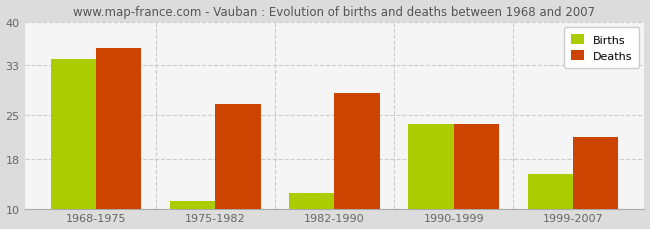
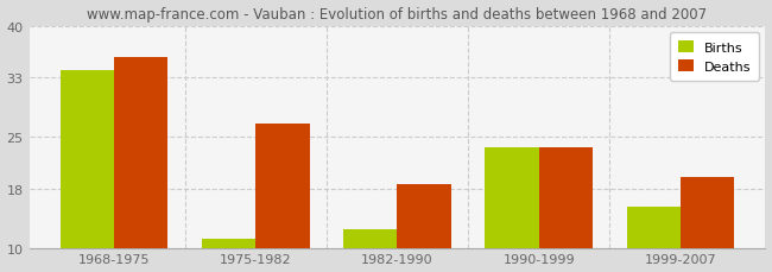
Deaths/1982-1990: 28.5 -> 18.6
Deaths/1999-2007: 21.5 -> 19.6
